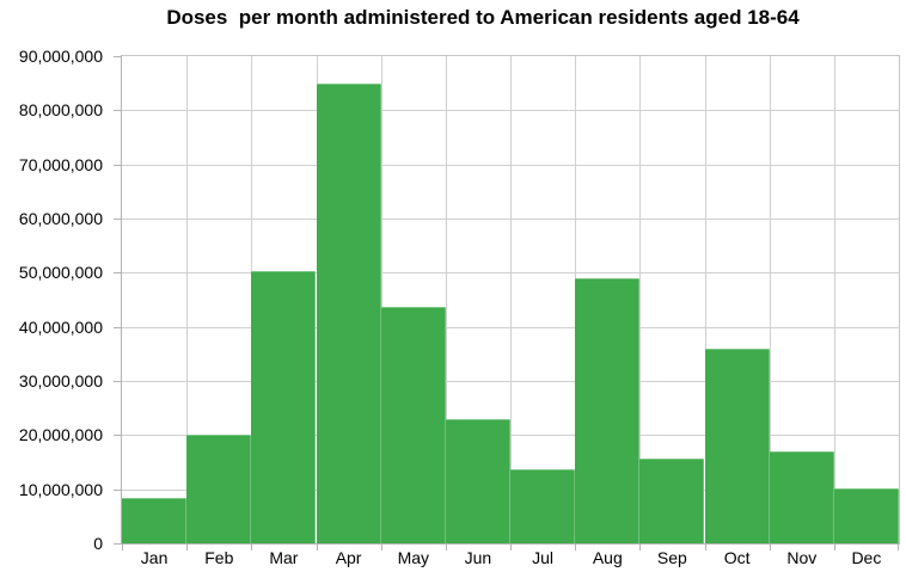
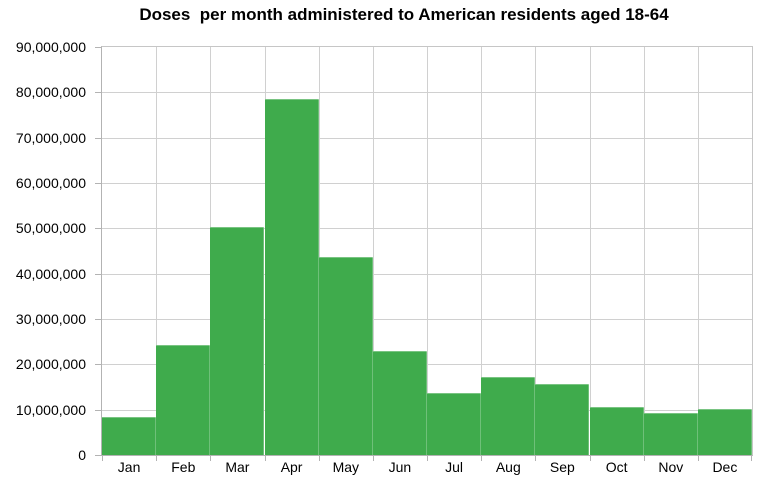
Feb: 20000000 -> 24000000
Apr: 85000000 -> 78000000
Aug: 49000000 -> 17000000
Oct: 36000000 -> 11000000
Nov: 17000000 -> 9000000
